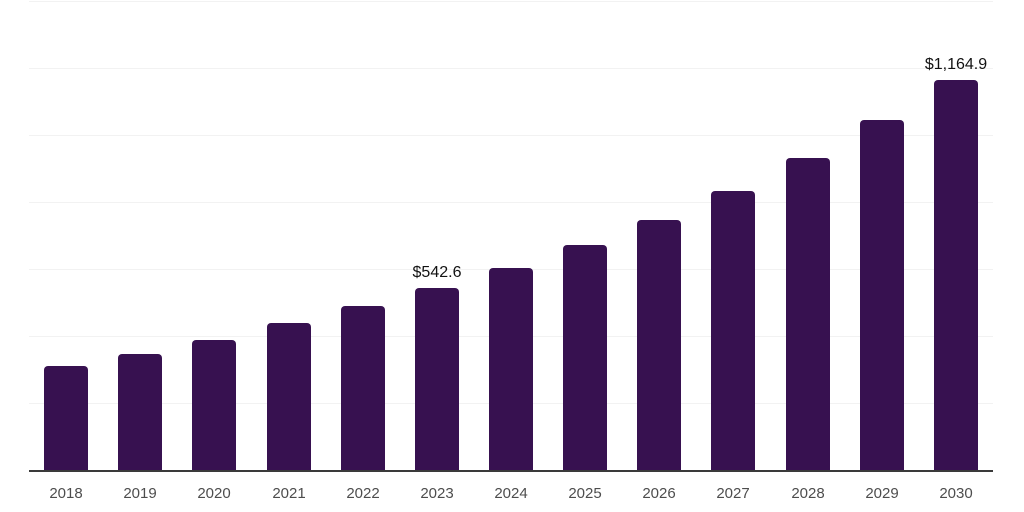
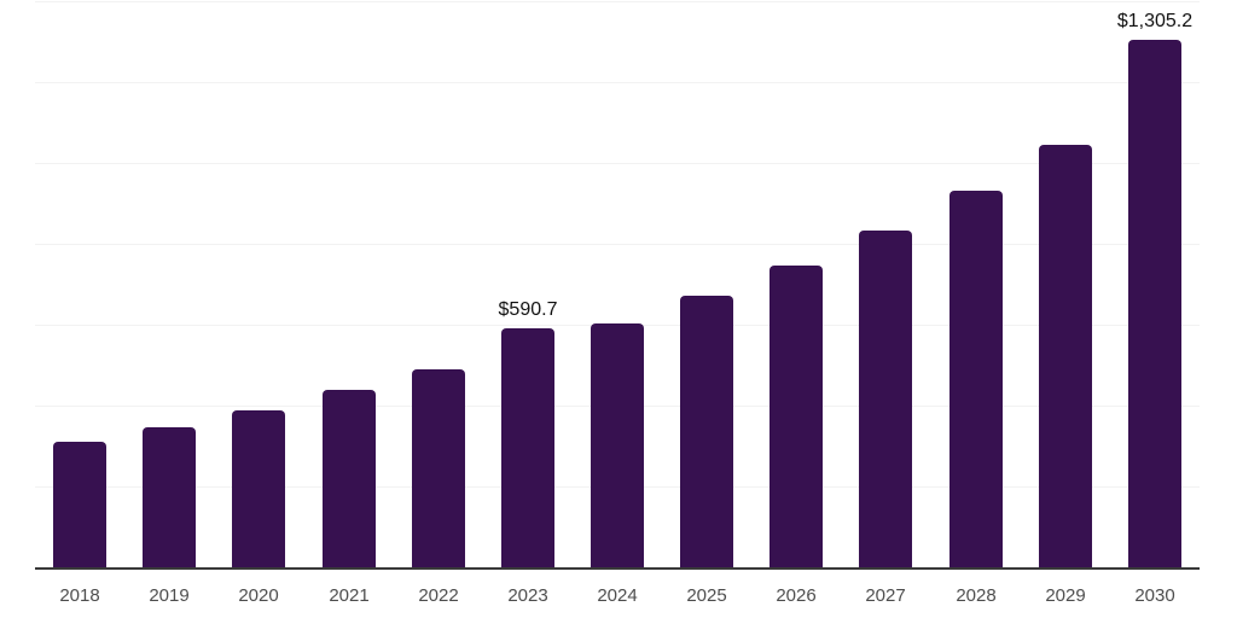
2023: $542.6 -> $590.7
2030: $1,164.9 -> $1,305.2
